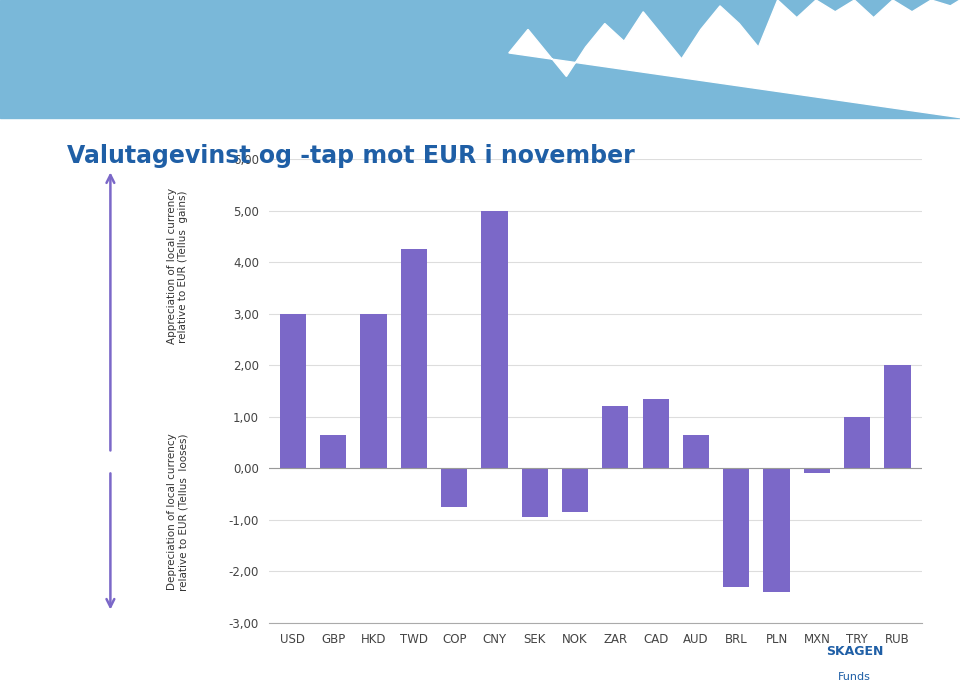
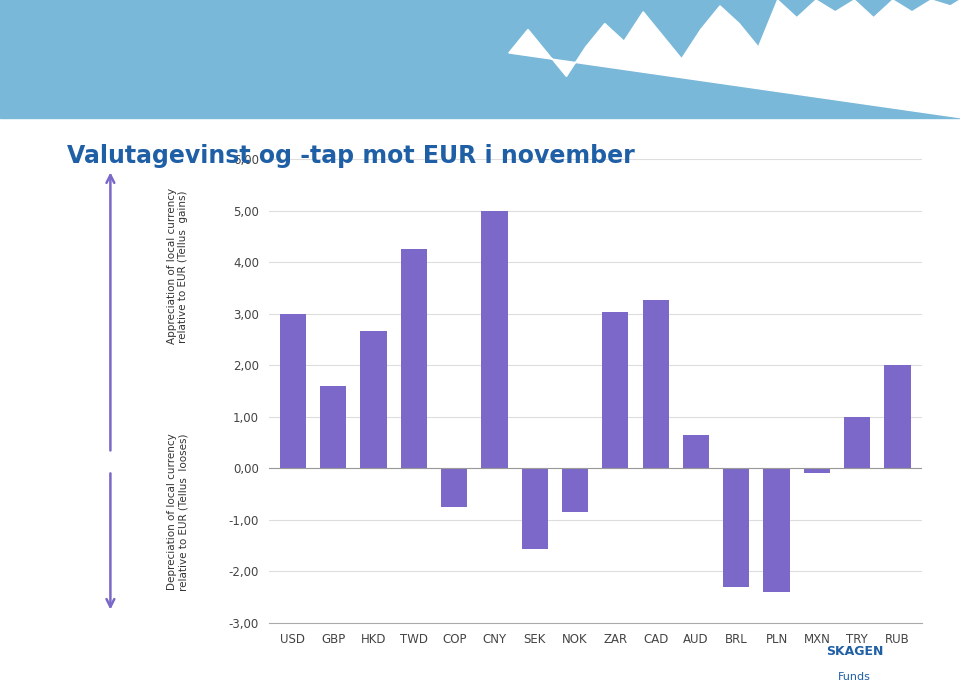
GBP: 0,65 -> 1,60
HKD: 3,00 -> 2,66
SEK: -0,95 -> -1,56
ZAR: 1,20 -> 3,04
CAD: 1,35 -> 3,26
